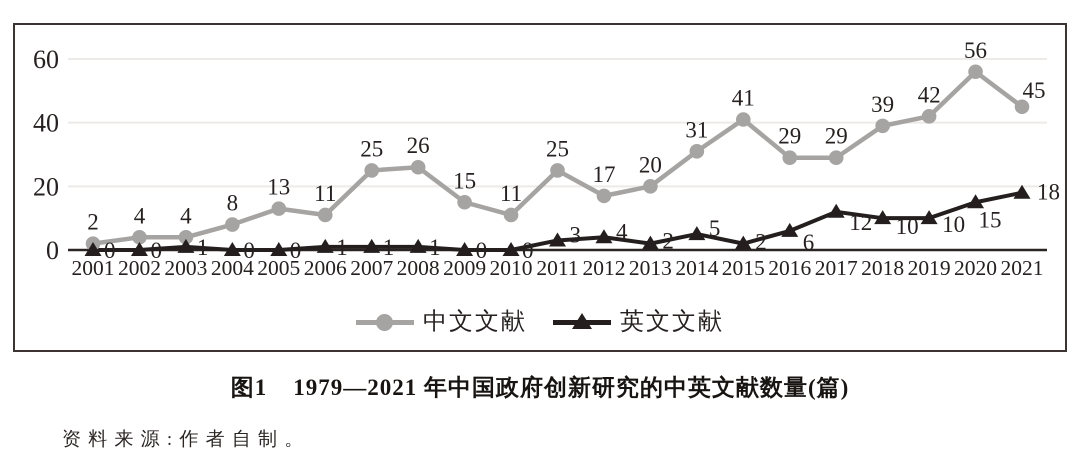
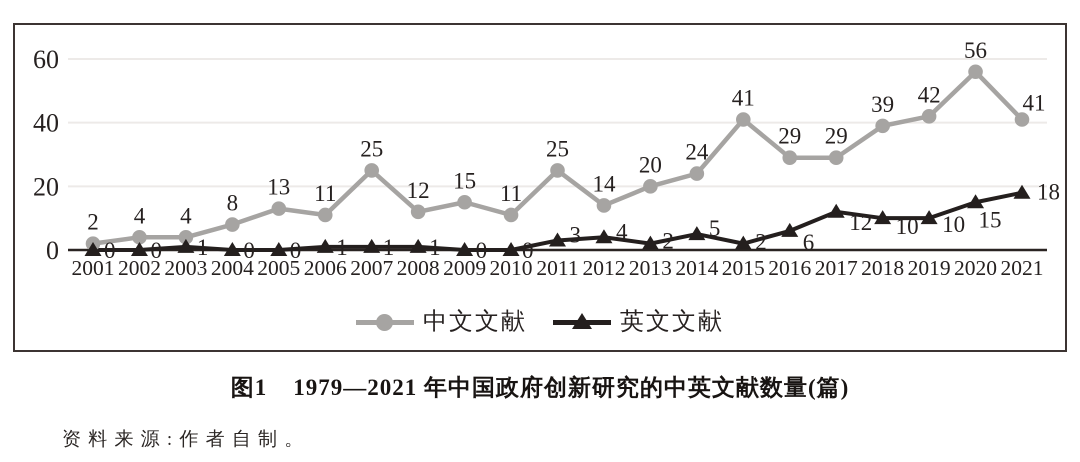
中文文献/2008: 26 -> 12
中文文献/2012: 17 -> 14
中文文献/2014: 31 -> 24
中文文献/2021: 45 -> 41
